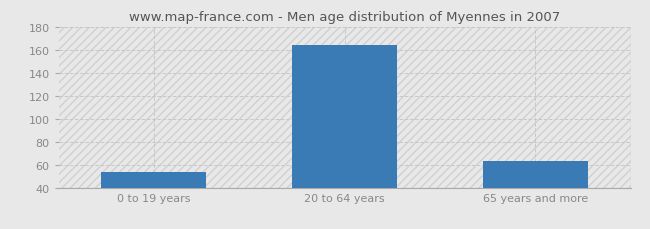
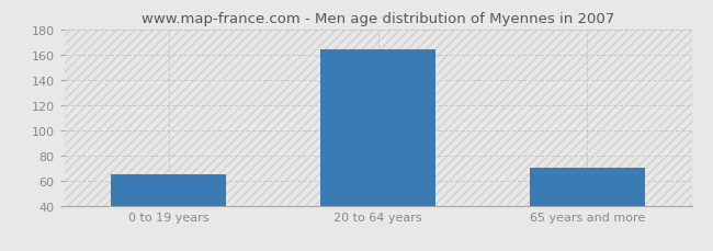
0 to 19 years: 54 -> 65
65 years and more: 63 -> 70
